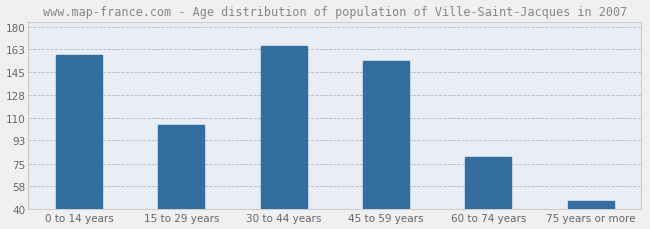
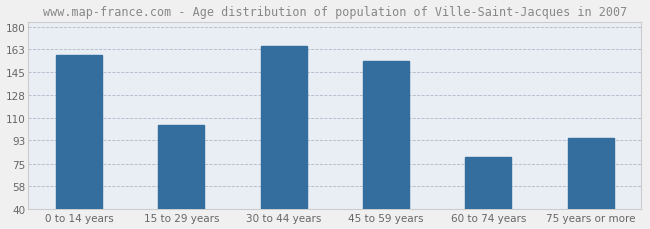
75 years or more: 46 -> 95
